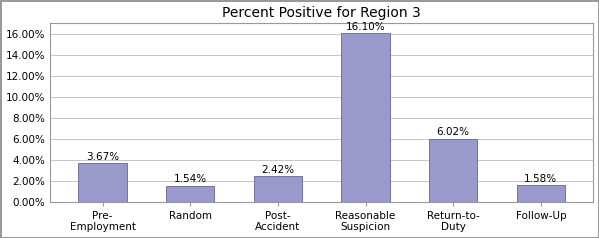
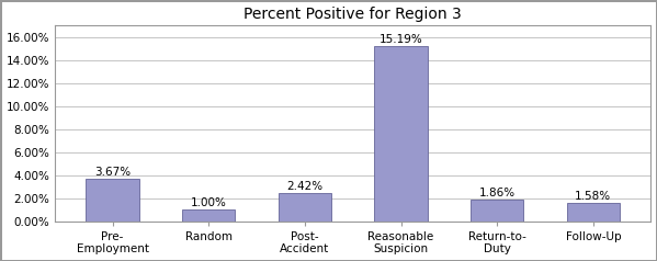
Random: 1.54% -> 1.00%
Reasonable Suspicion: 16.10% -> 15.19%
Return-to- Duty: 6.02% -> 1.86%
